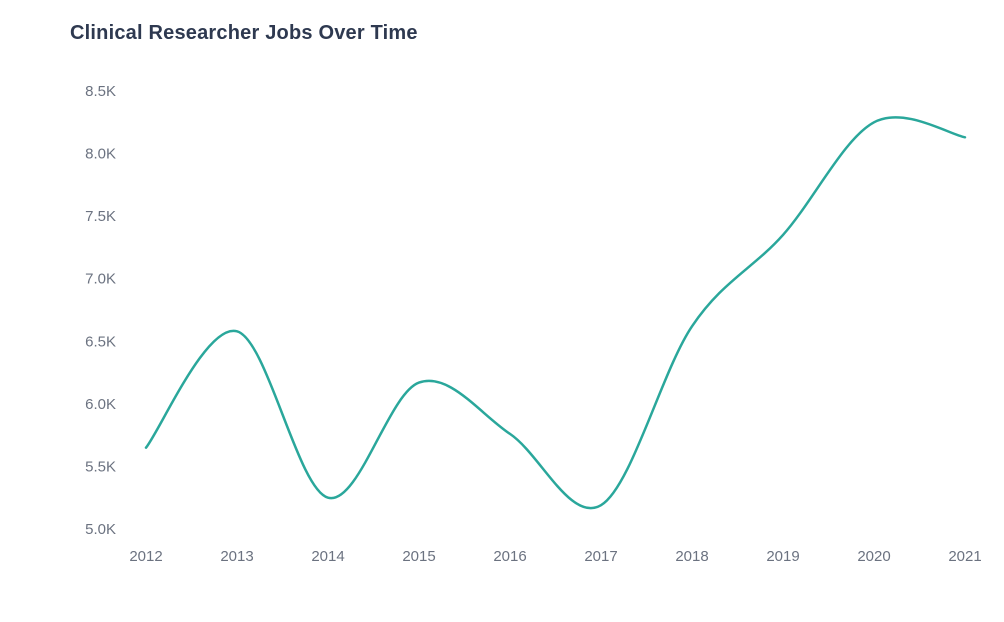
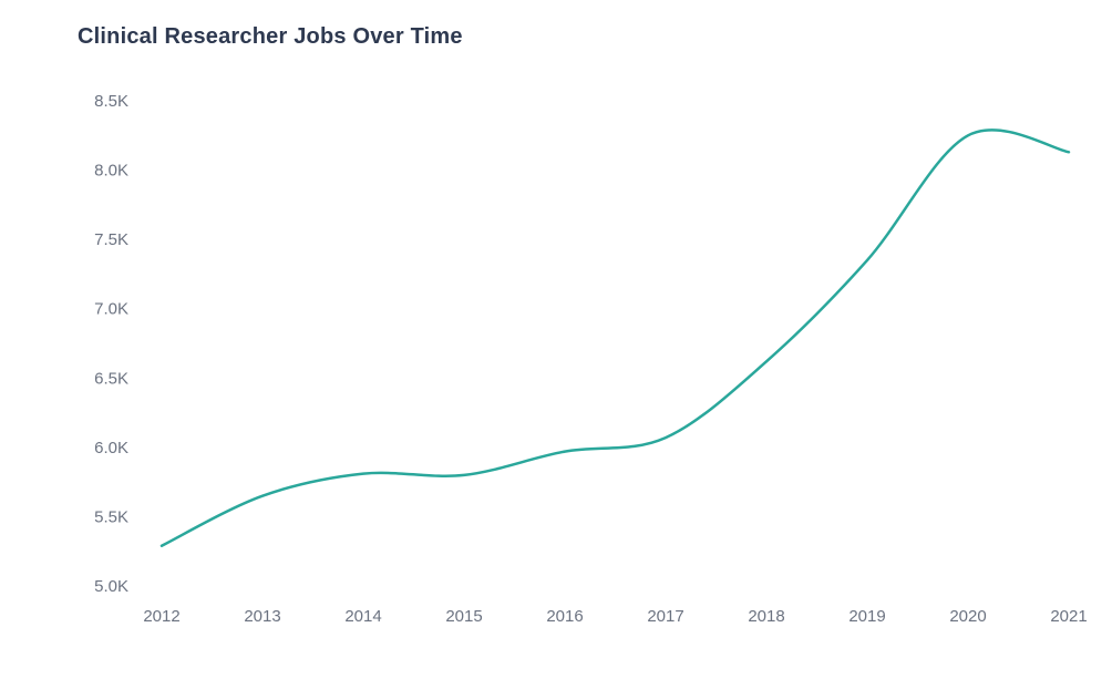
2012: 5.65K -> 5.29K
2013: 6.58K -> 5.65K
2014: 5.25K -> 5.81K
2015: 6.17K -> 5.80K
2016: 5.76K -> 5.97K
2017: 5.19K -> 6.07K
